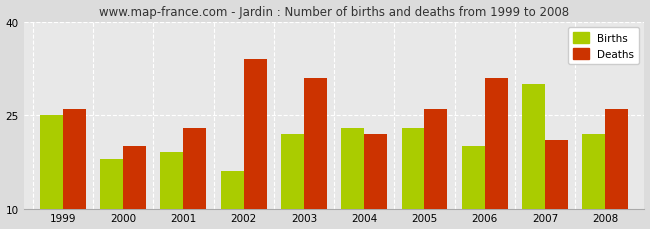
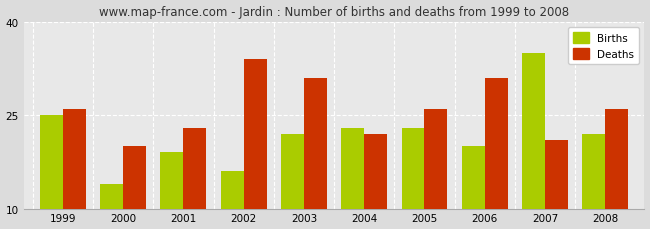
Births/2000: 18 -> 14
Births/2007: 30 -> 35
